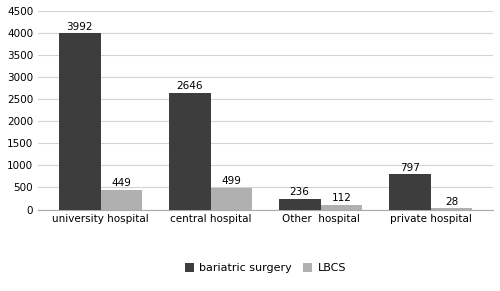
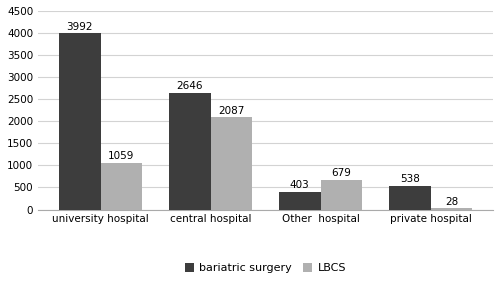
LBCS/university hospital: 449 -> 1059
LBCS/central hospital: 499 -> 2087
bariatric surgery/Other hospital: 236 -> 403
LBCS/Other hospital: 112 -> 679
bariatric surgery/private hospital: 797 -> 538
